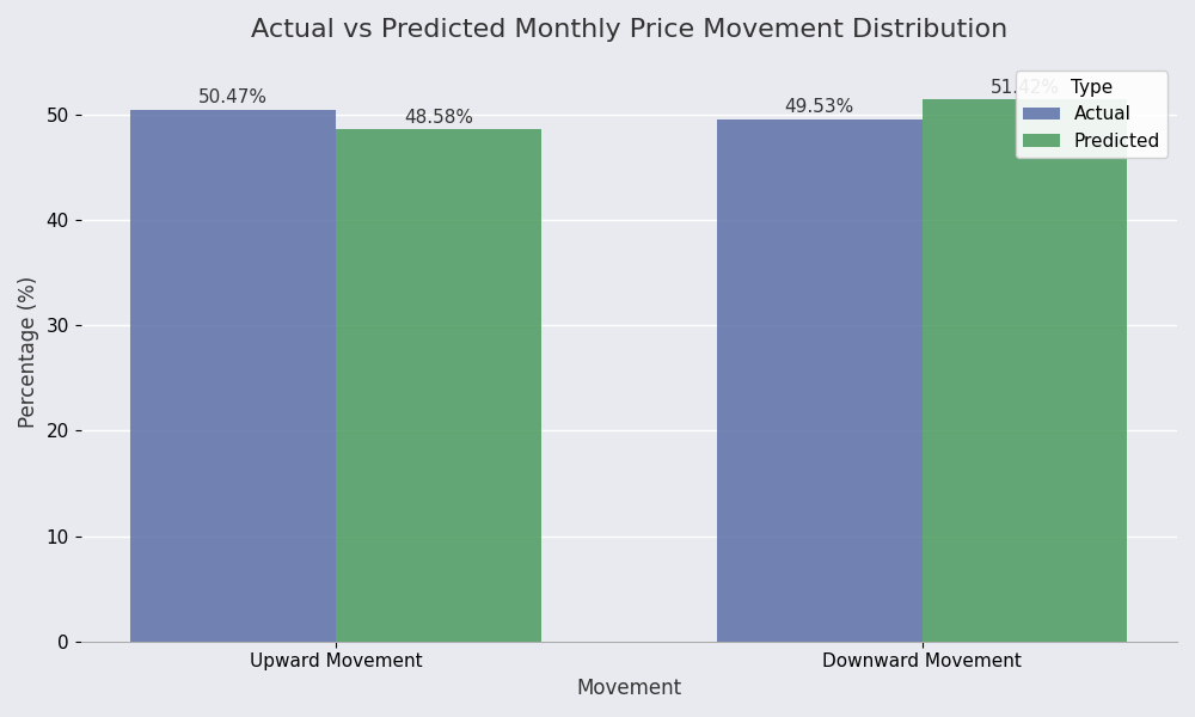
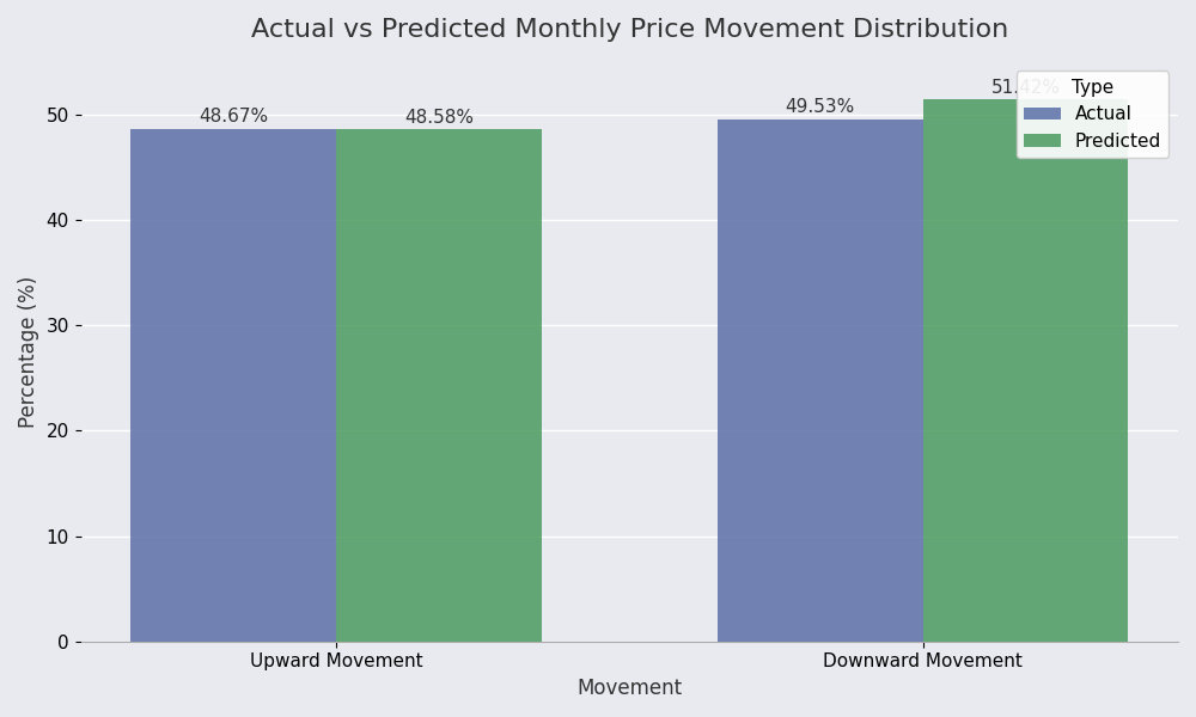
Actual/Upward Movement: 50.47% -> 48.67%
